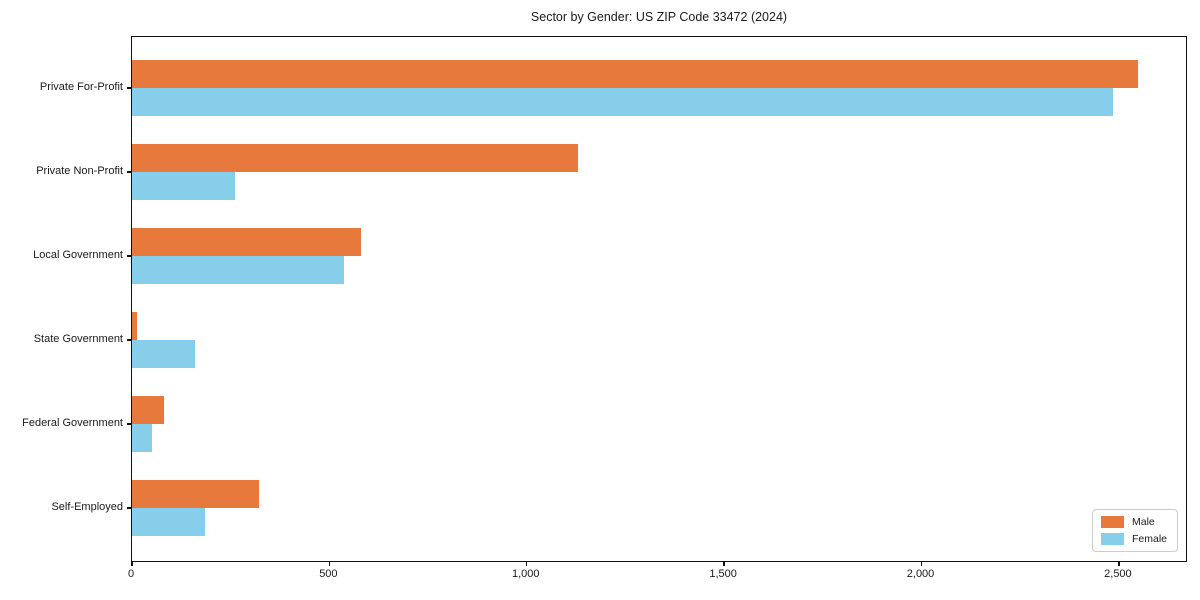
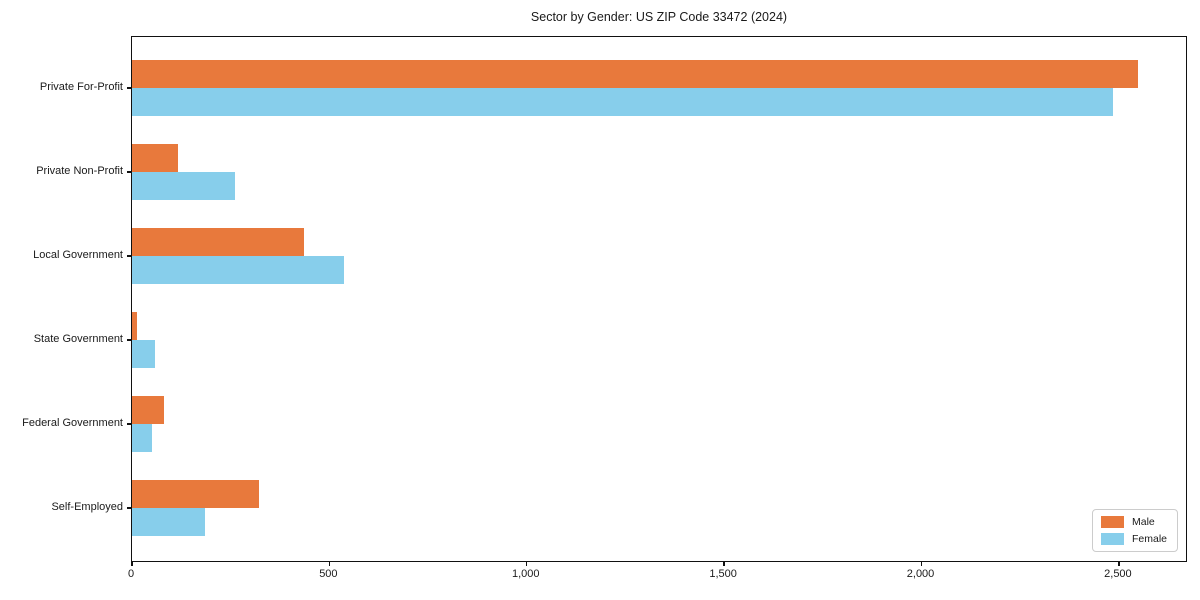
Male/Private Non-Profit: 1130 -> 120
Male/Local Government: 580 -> 440
Female/State Government: 160 -> 60
